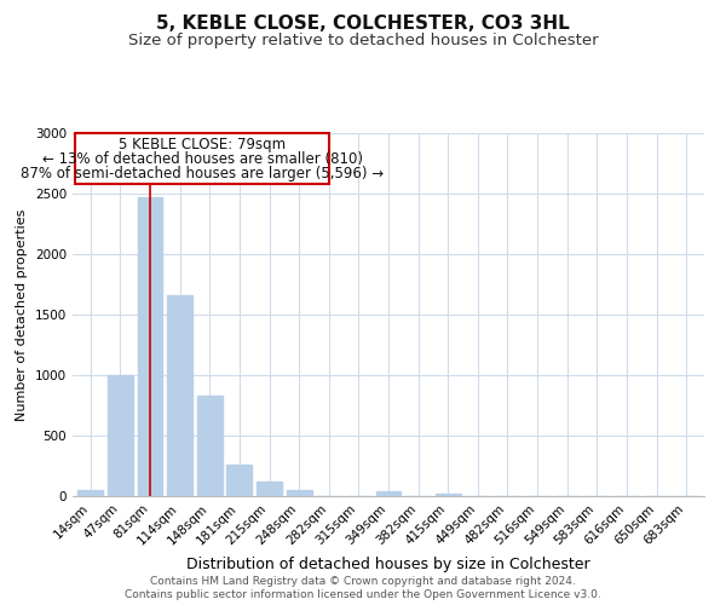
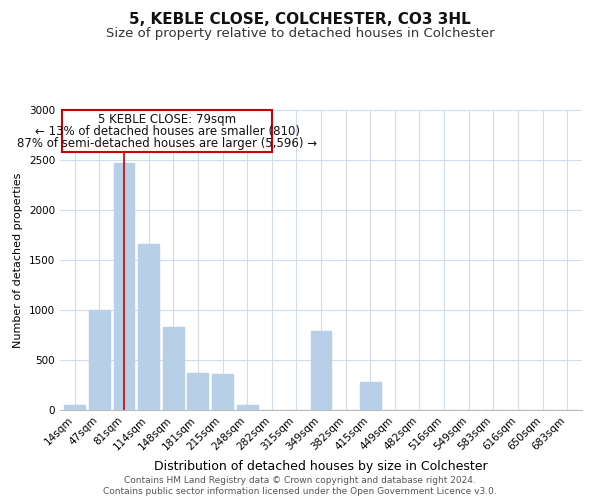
181sqm: 260 -> 370
215sqm: 120 -> 360
349sqm: 40 -> 790
415sqm: 20 -> 280
